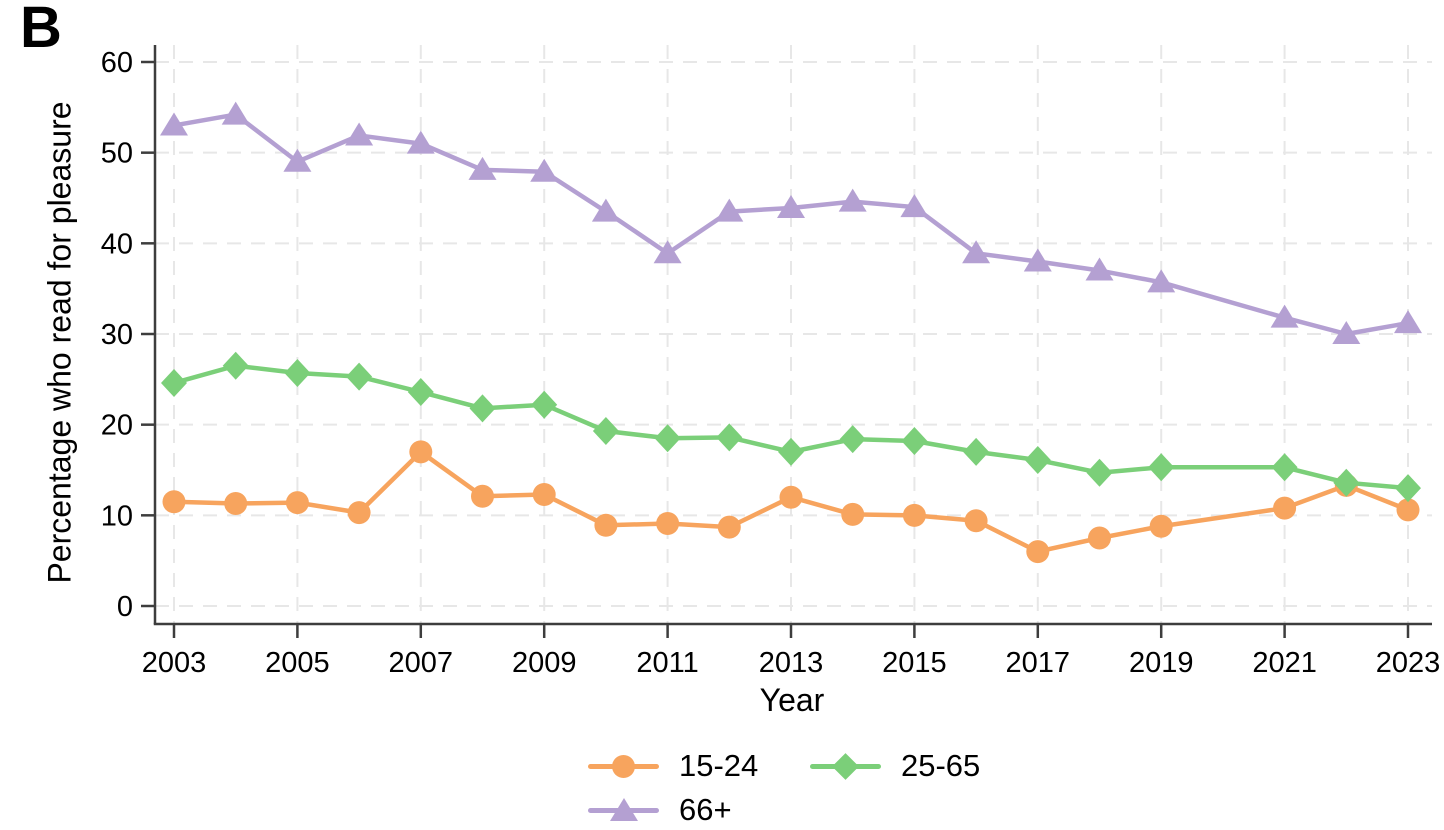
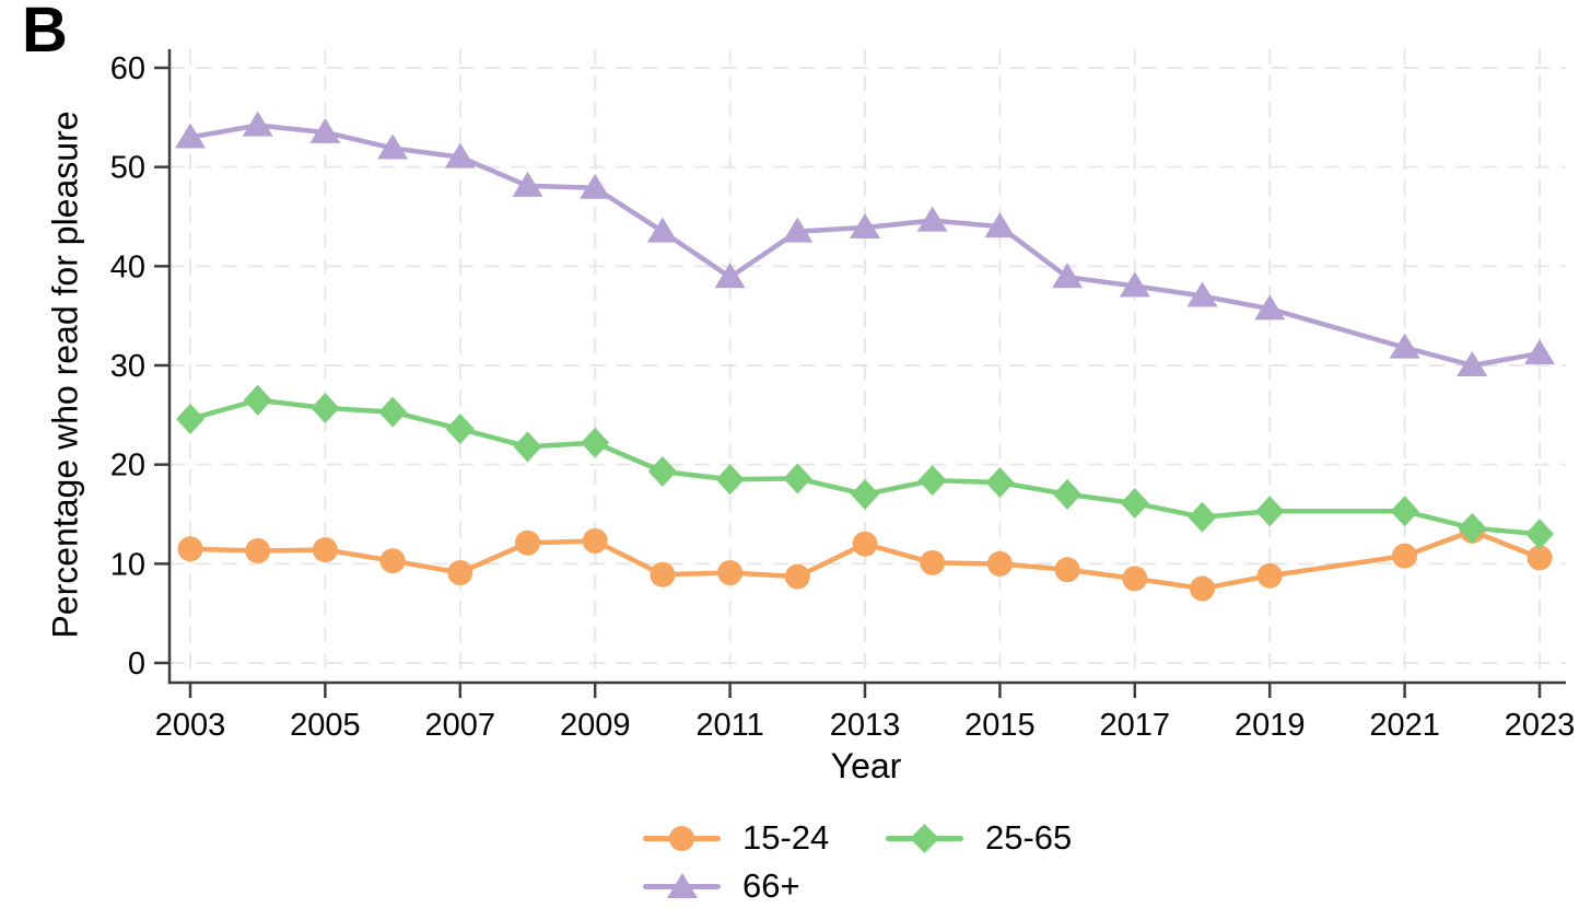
66+/2005: 49 -> 54
15-24/2007: 17 -> 9
15-24/2017: 6 -> 8
